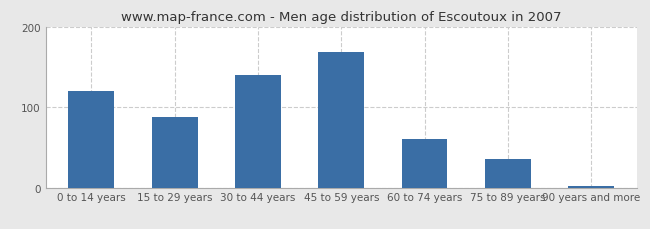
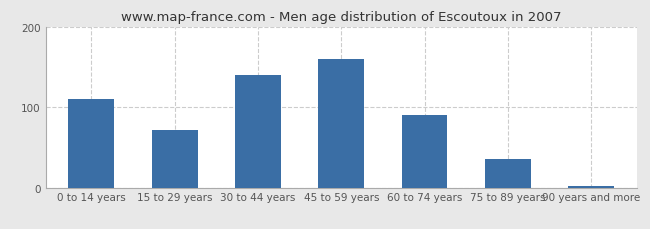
0 to 14 years: 120 -> 110
15 to 29 years: 88 -> 72
45 to 59 years: 168 -> 160
60 to 74 years: 60 -> 90
